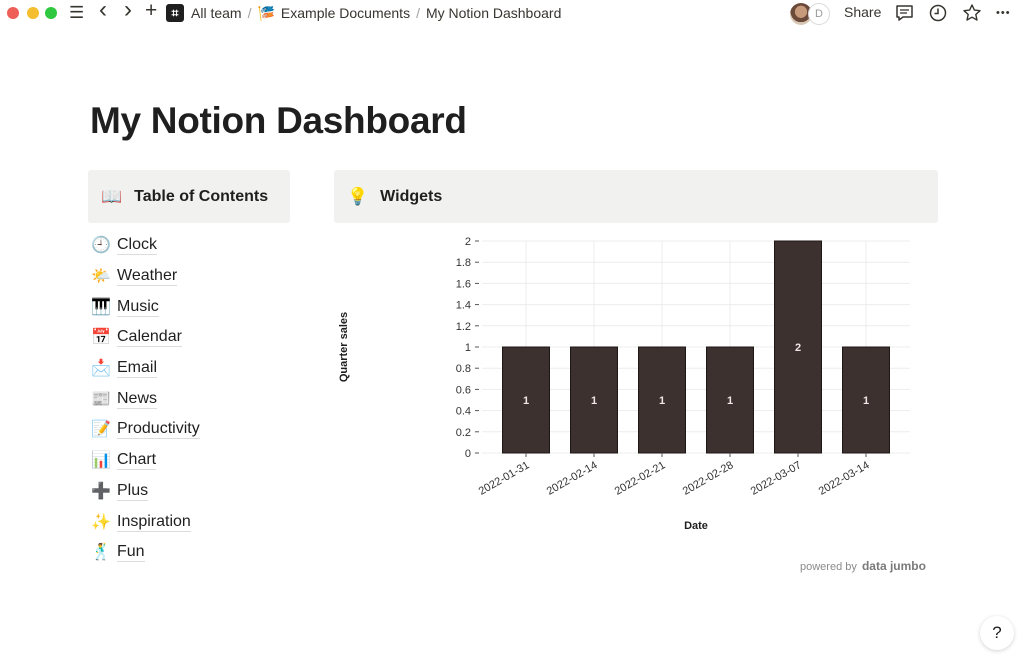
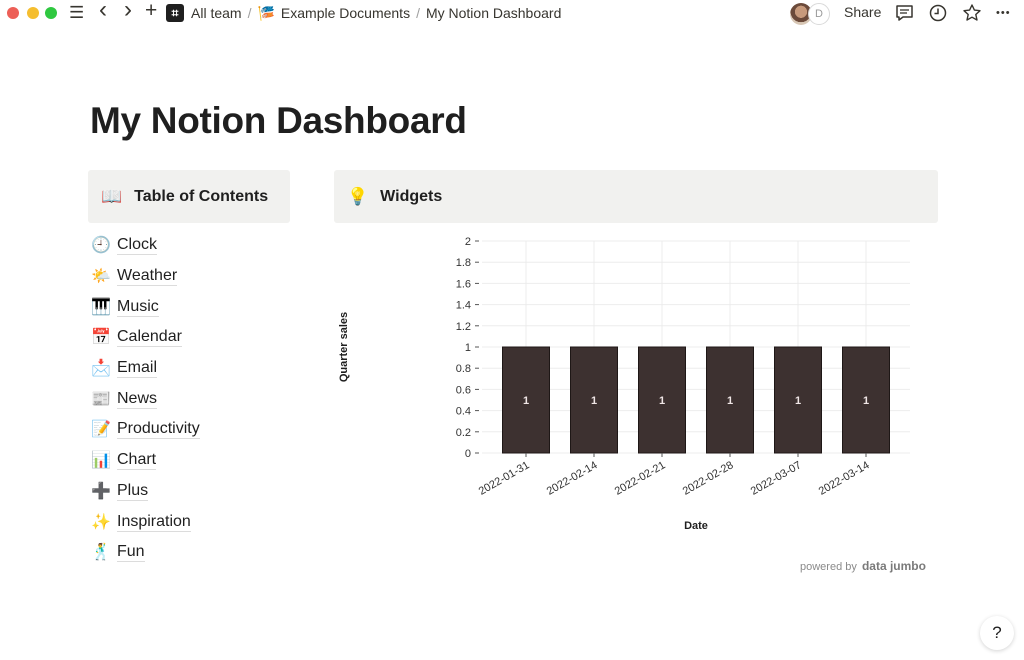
2022-03-07: 2 -> 1
